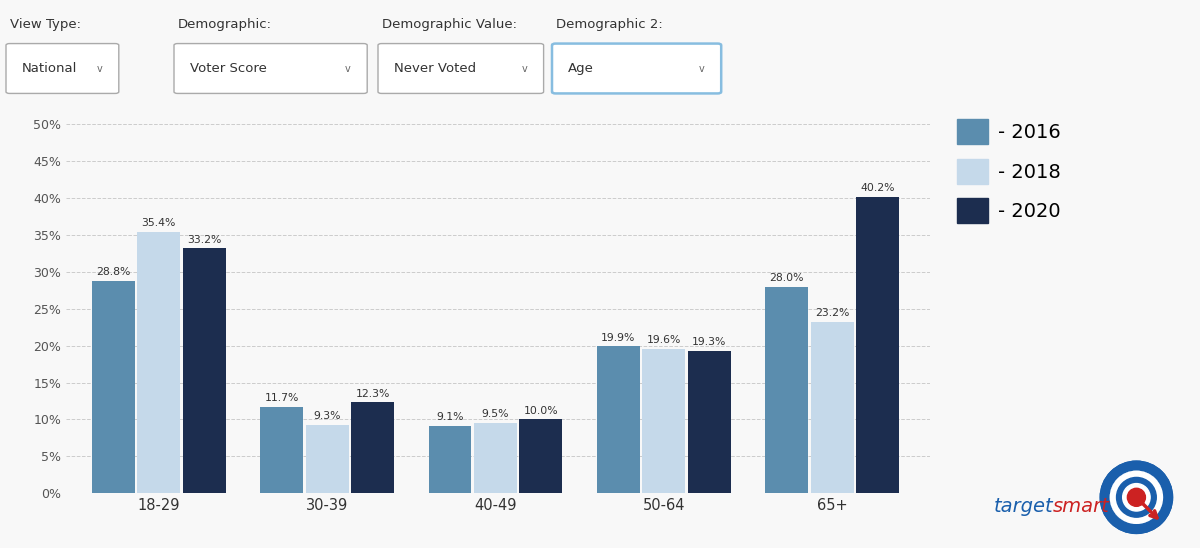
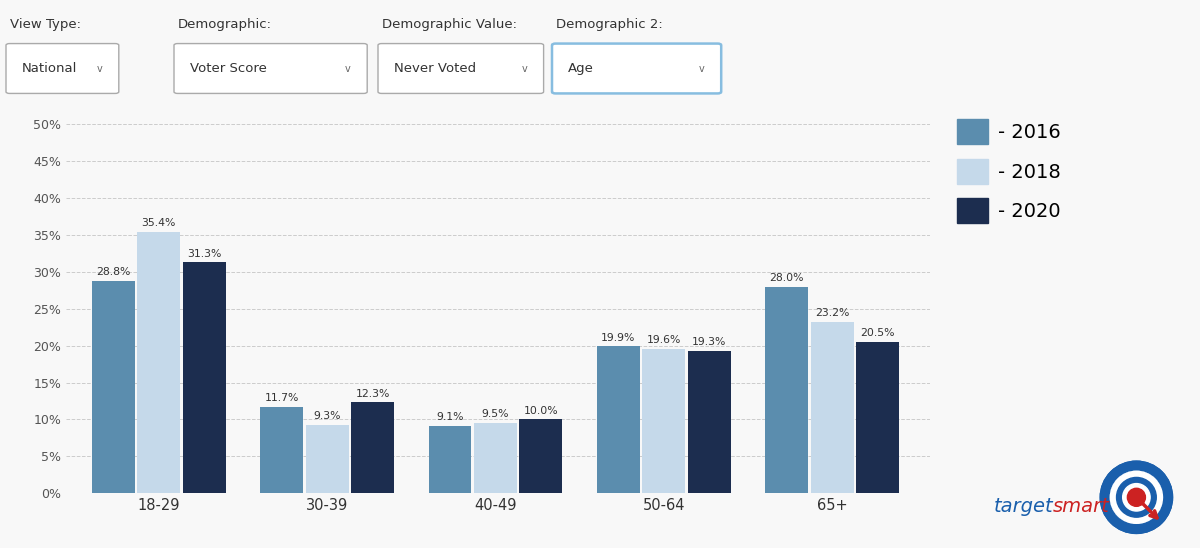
- 2020/18-29: 33.2% -> 31.3%
- 2020/65+: 40.2% -> 20.5%
